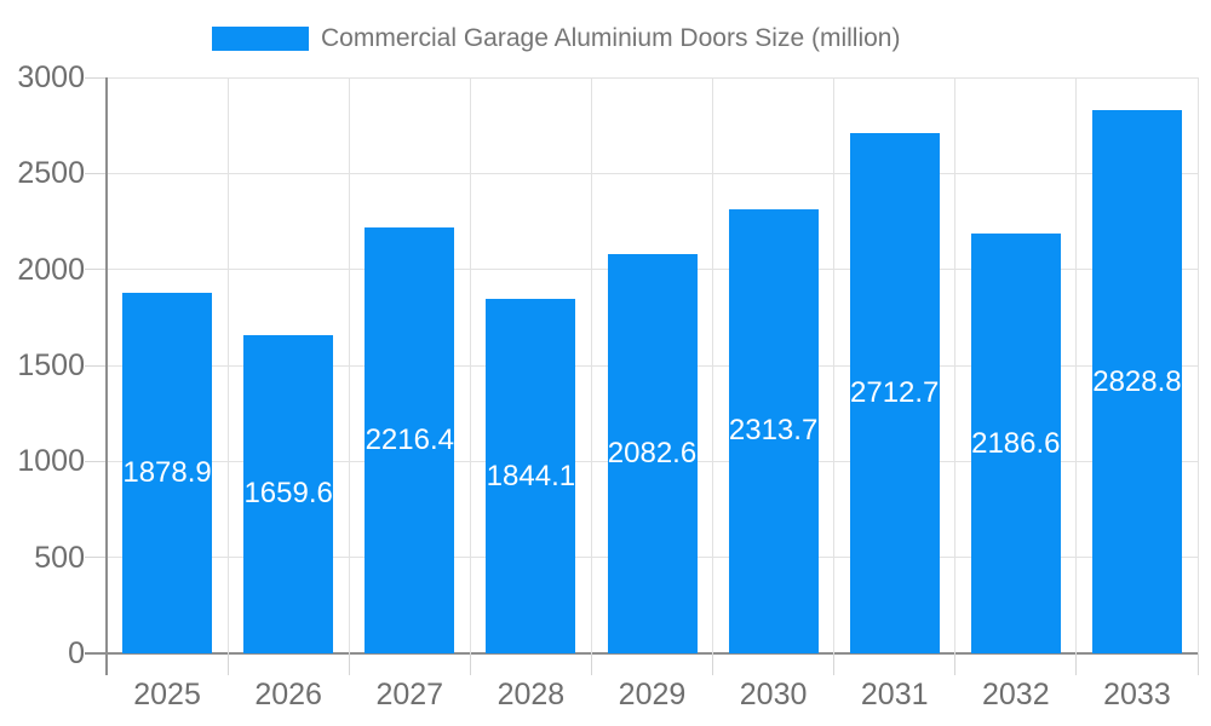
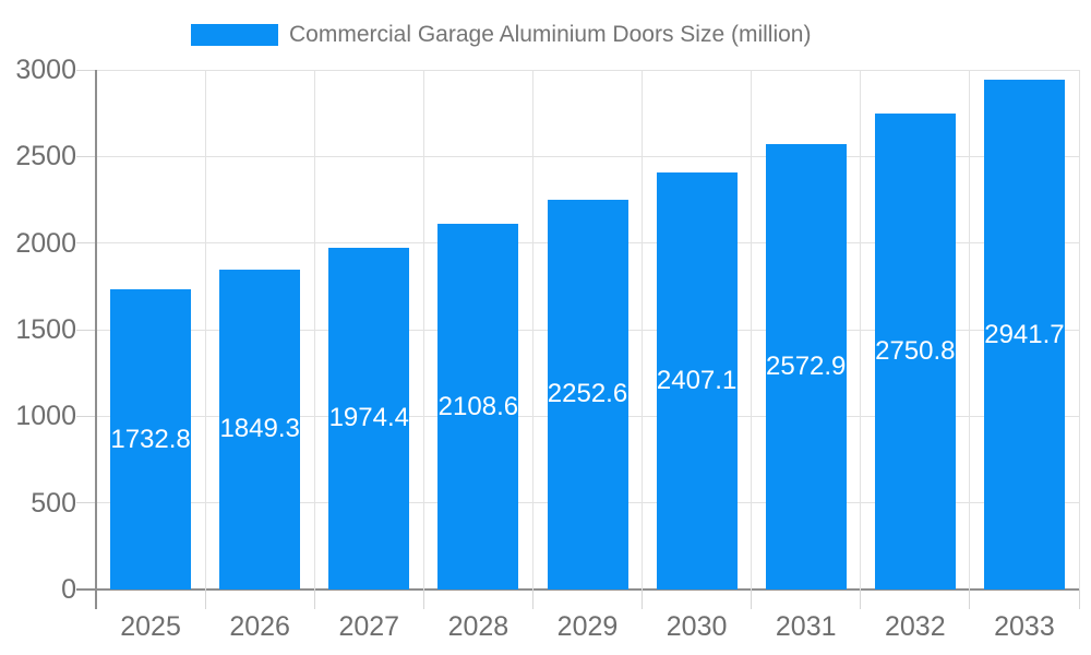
2025: 1878.9 -> 1732.8
2026: 1659.6 -> 1849.3
2027: 2216.4 -> 1974.4
2028: 1844.1 -> 2108.6
2029: 2082.6 -> 2252.6
2030: 2313.7 -> 2407.1
2031: 2712.7 -> 2572.9
2032: 2186.6 -> 2750.8
2033: 2828.8 -> 2941.7
